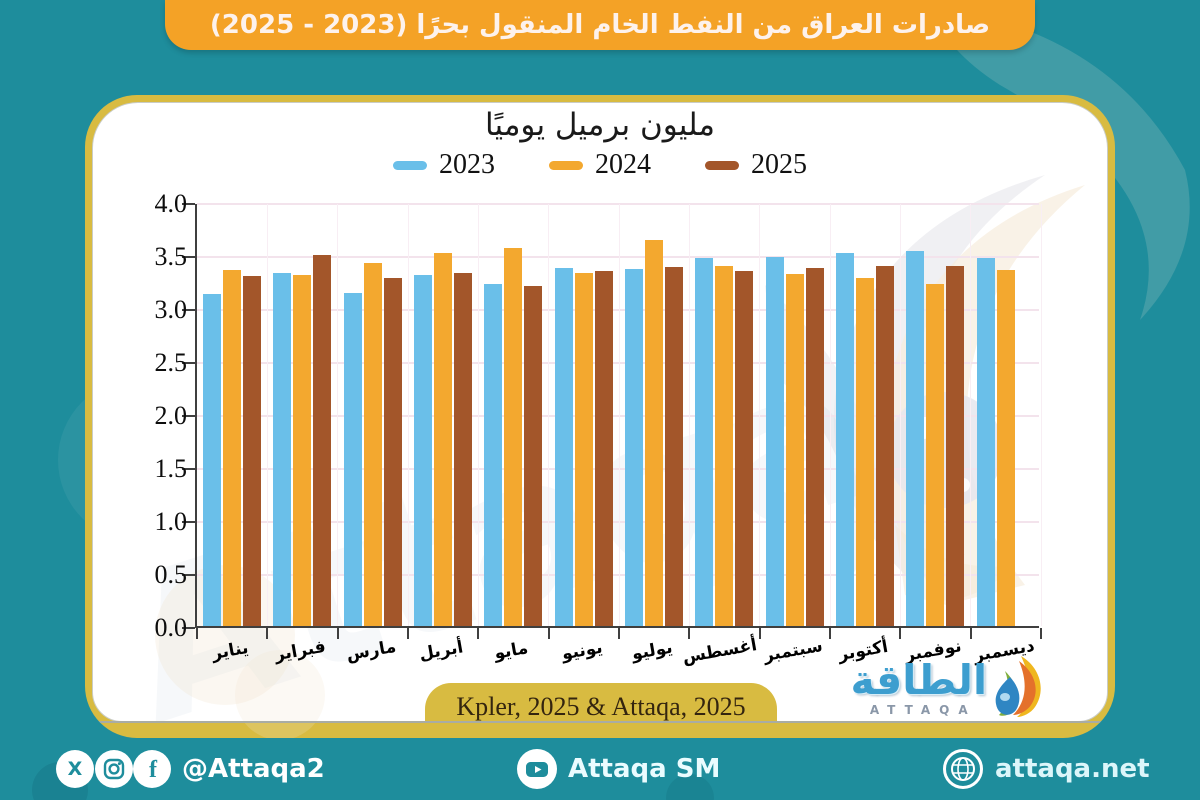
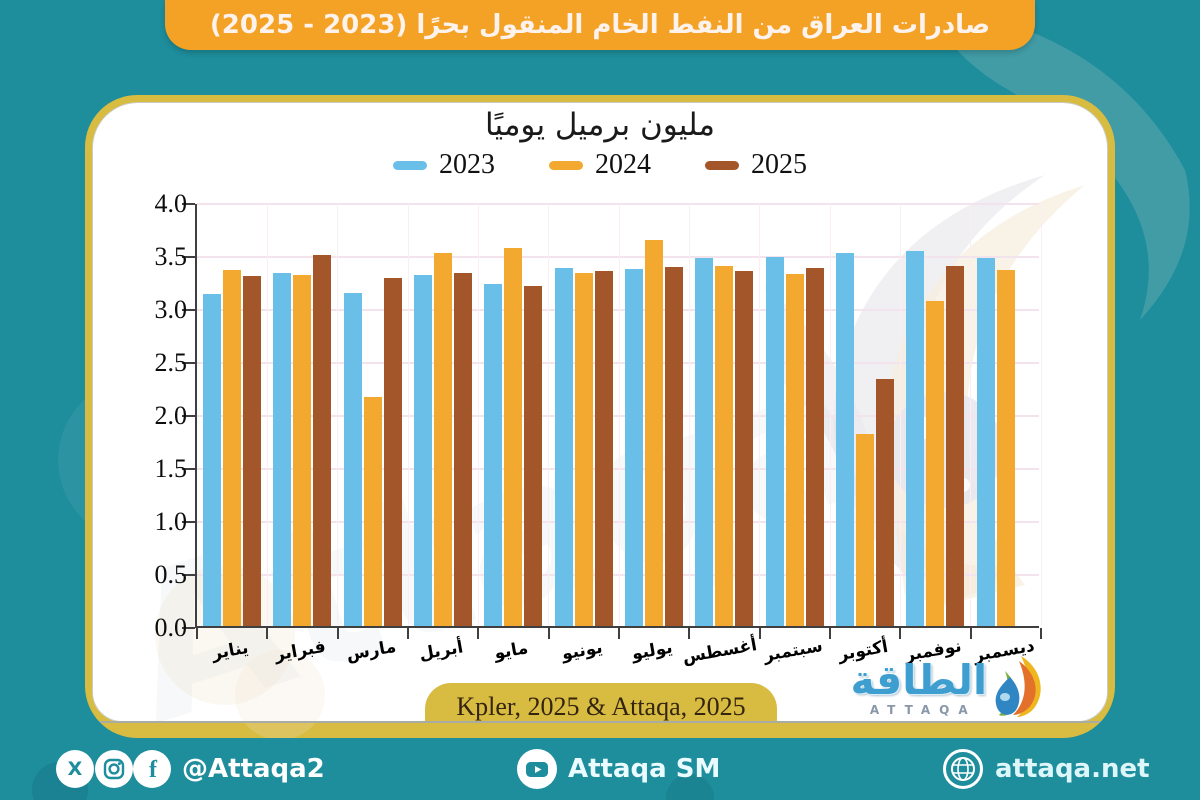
2024/مارس: 3.42 -> 2.16
2024/أكتوبر: 3.28 -> 1.81
2025/أكتوبر: 3.40 -> 2.33
2024/نوفمبر: 3.23 -> 3.07
